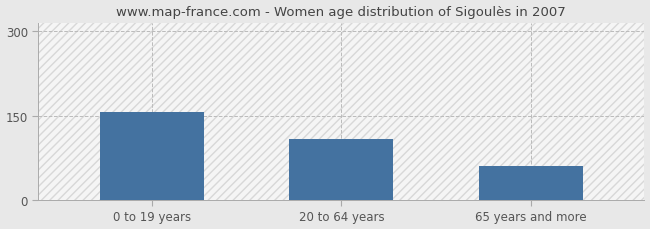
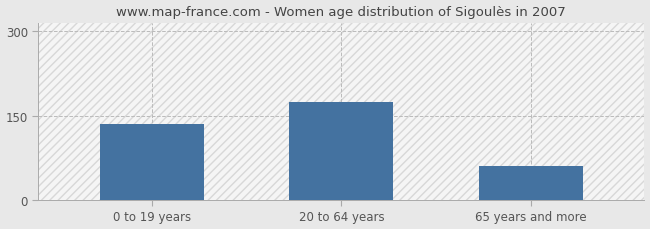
0 to 19 years: 156 -> 136
20 to 64 years: 108 -> 175
